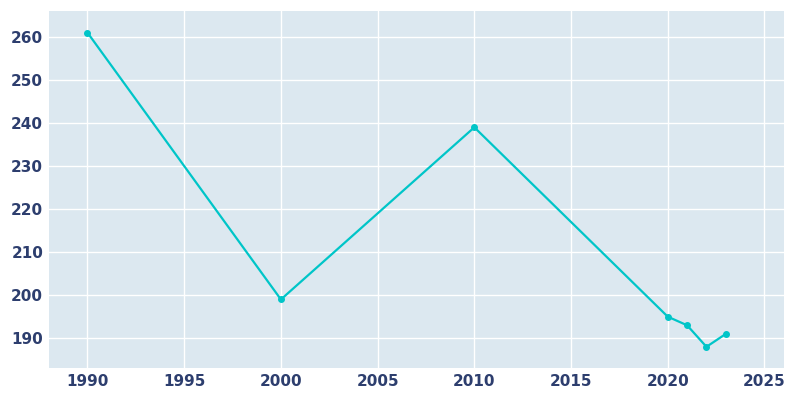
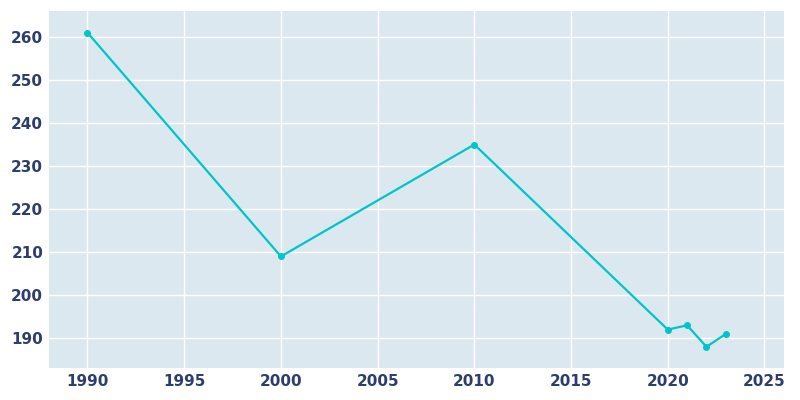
2000: 199 -> 209
2010: 239 -> 235
2020: 195 -> 192
